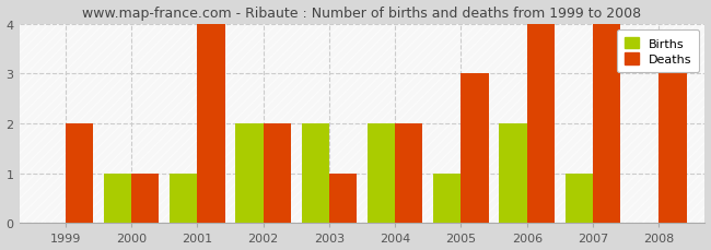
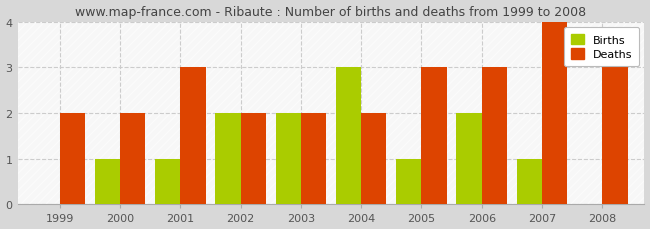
Deaths/2000: 1 -> 2
Deaths/2001: 4 -> 3
Deaths/2003: 1 -> 2
Births/2004: 2 -> 3
Deaths/2006: 4 -> 3
